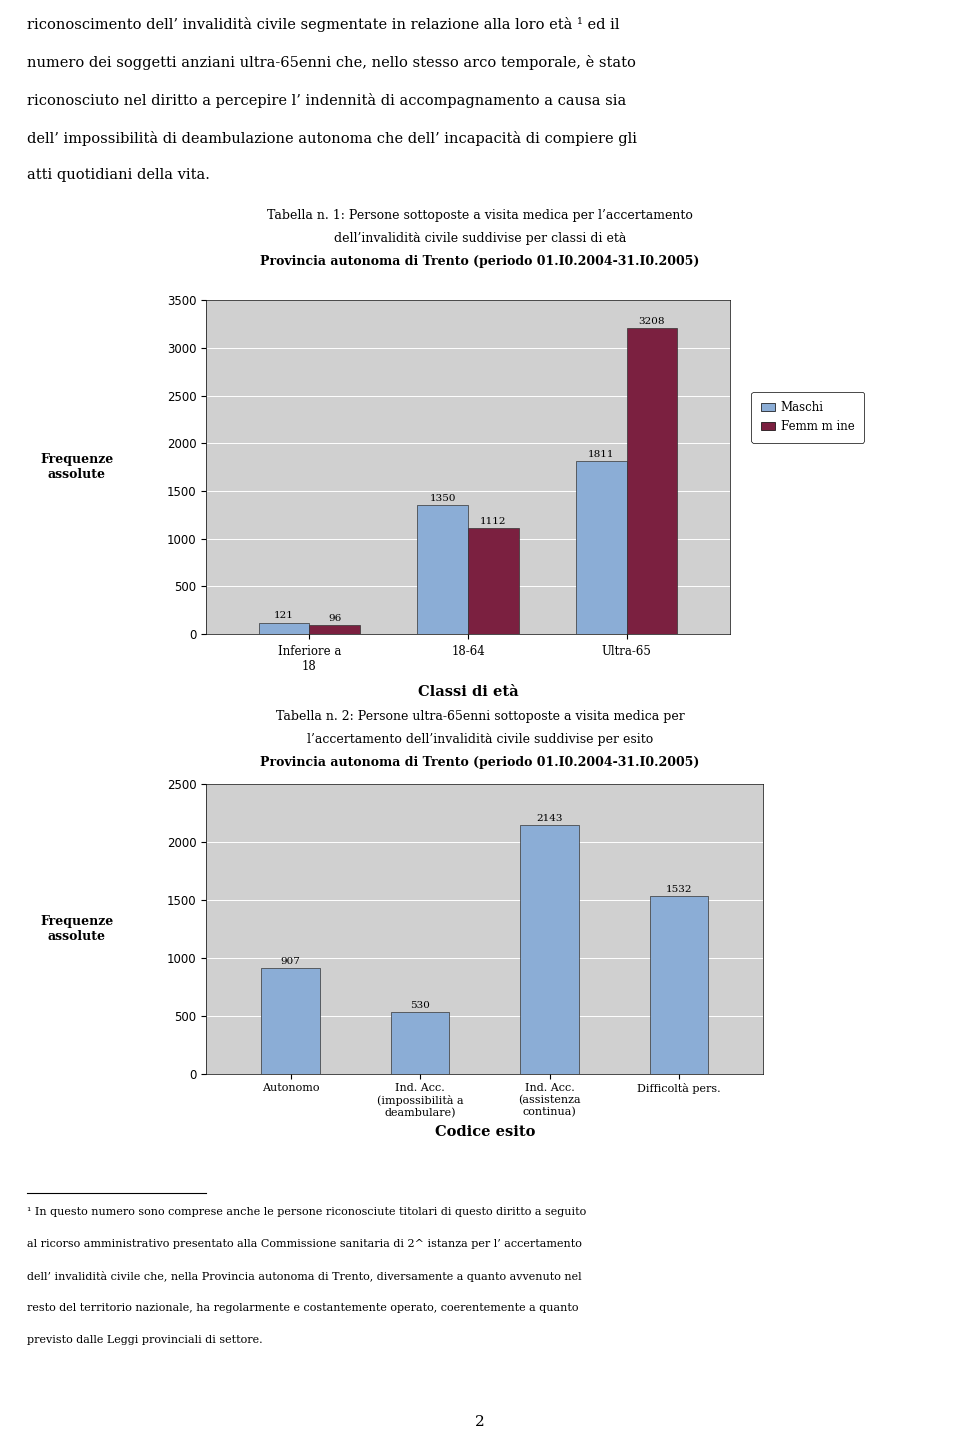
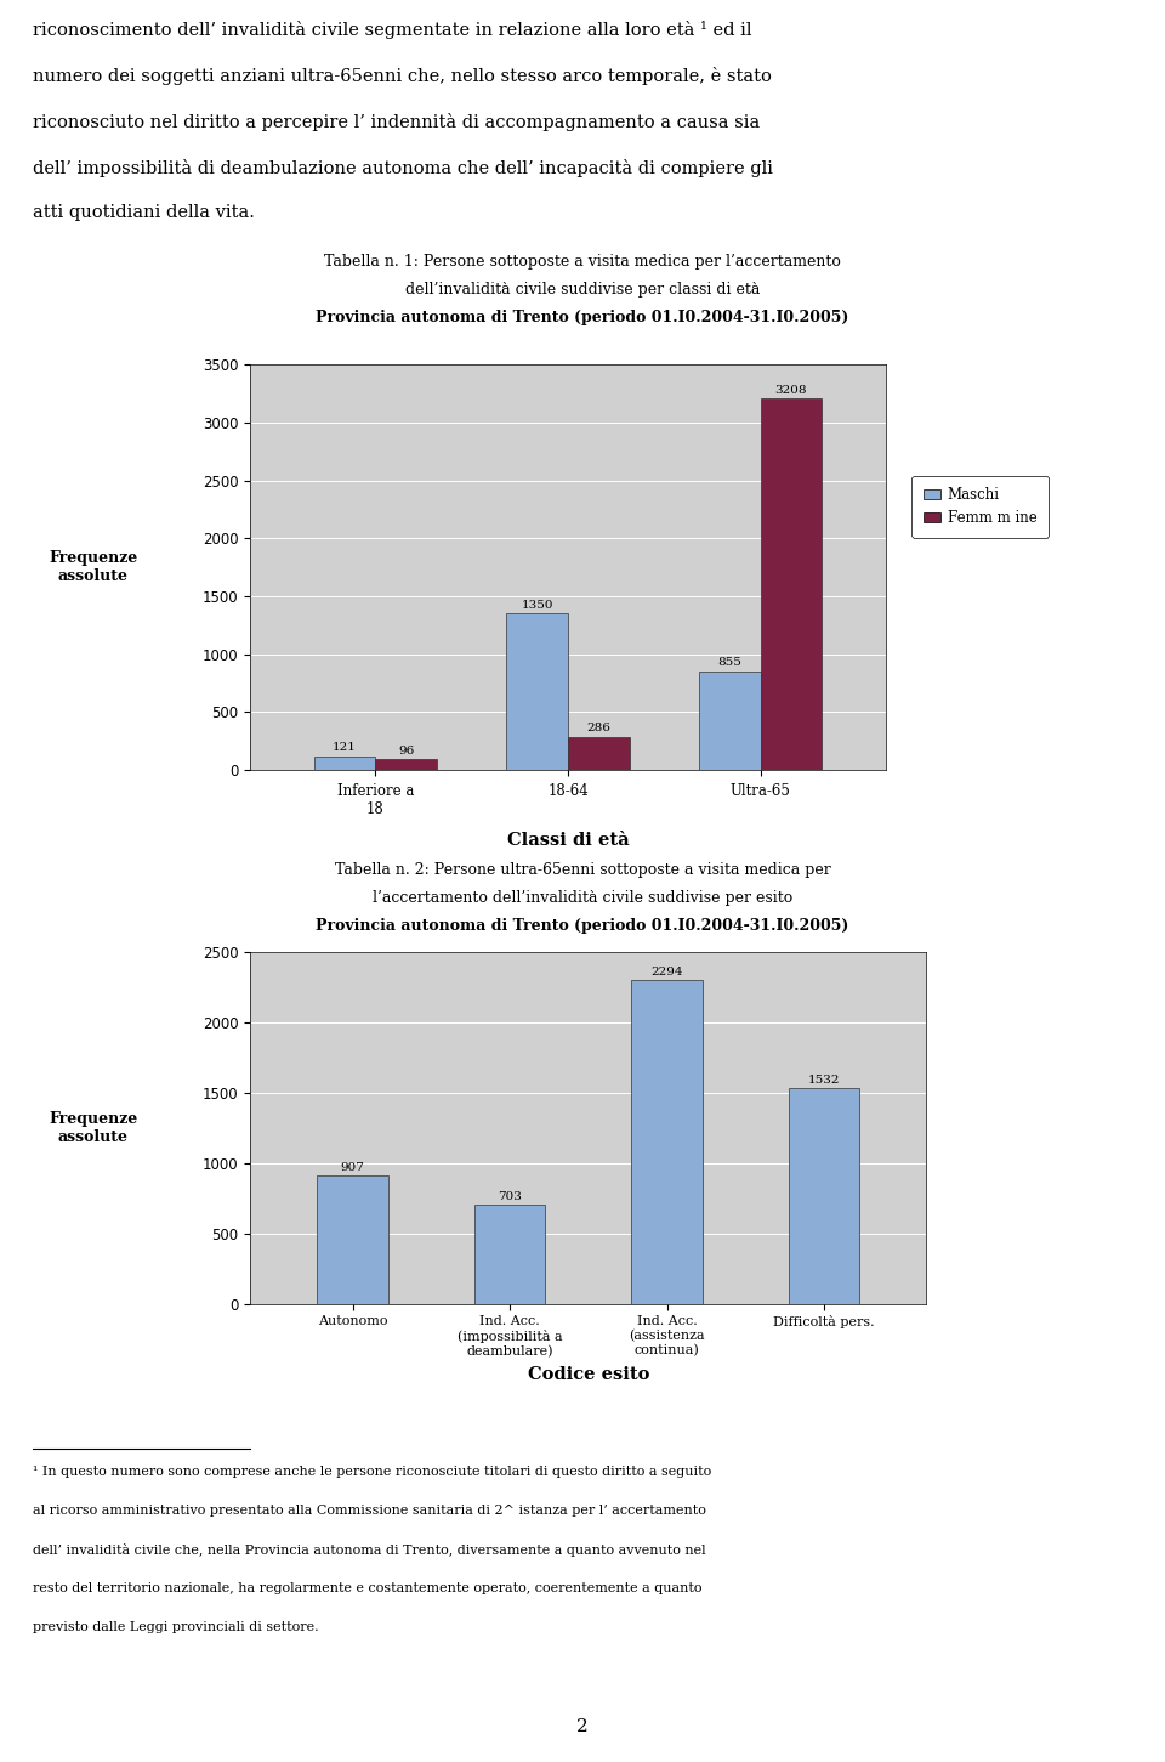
Femm m ine/18-64: 1112 -> 286
Maschi/Ultra-65: 1811 -> 855
Ind. Acc. (impossibilità a deambulare): 530 -> 703
Ind. Acc. (assistenza continua): 2143 -> 2294
